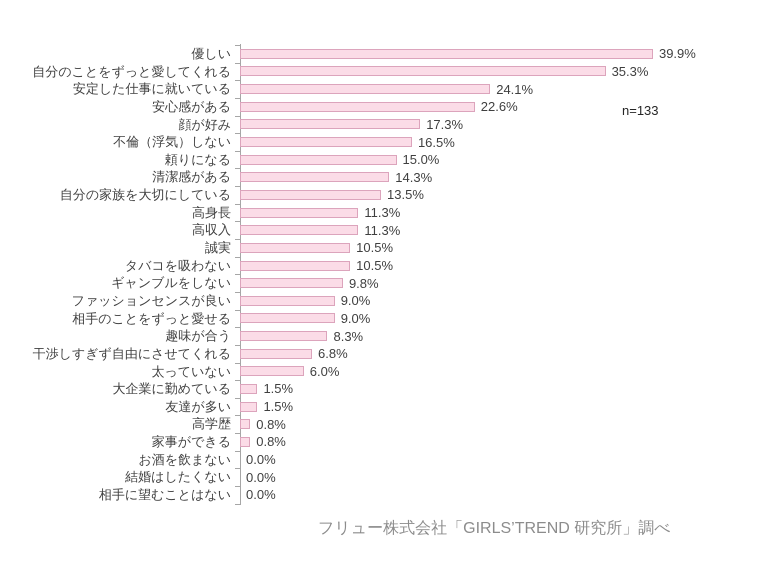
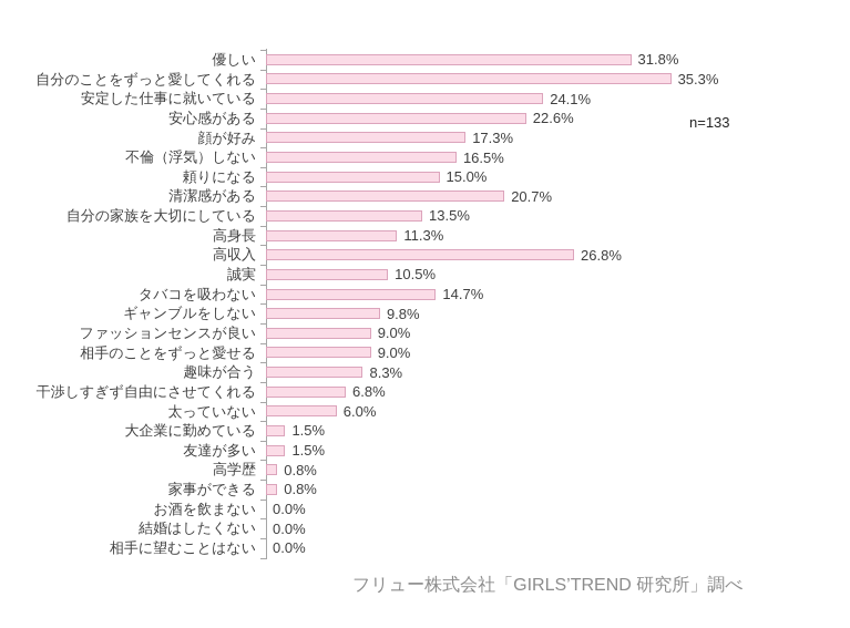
優しい: 39.9% -> 31.8%
清潔感がある: 14.3% -> 20.7%
高収入: 11.3% -> 26.8%
タバコを吸わない: 10.5% -> 14.7%
